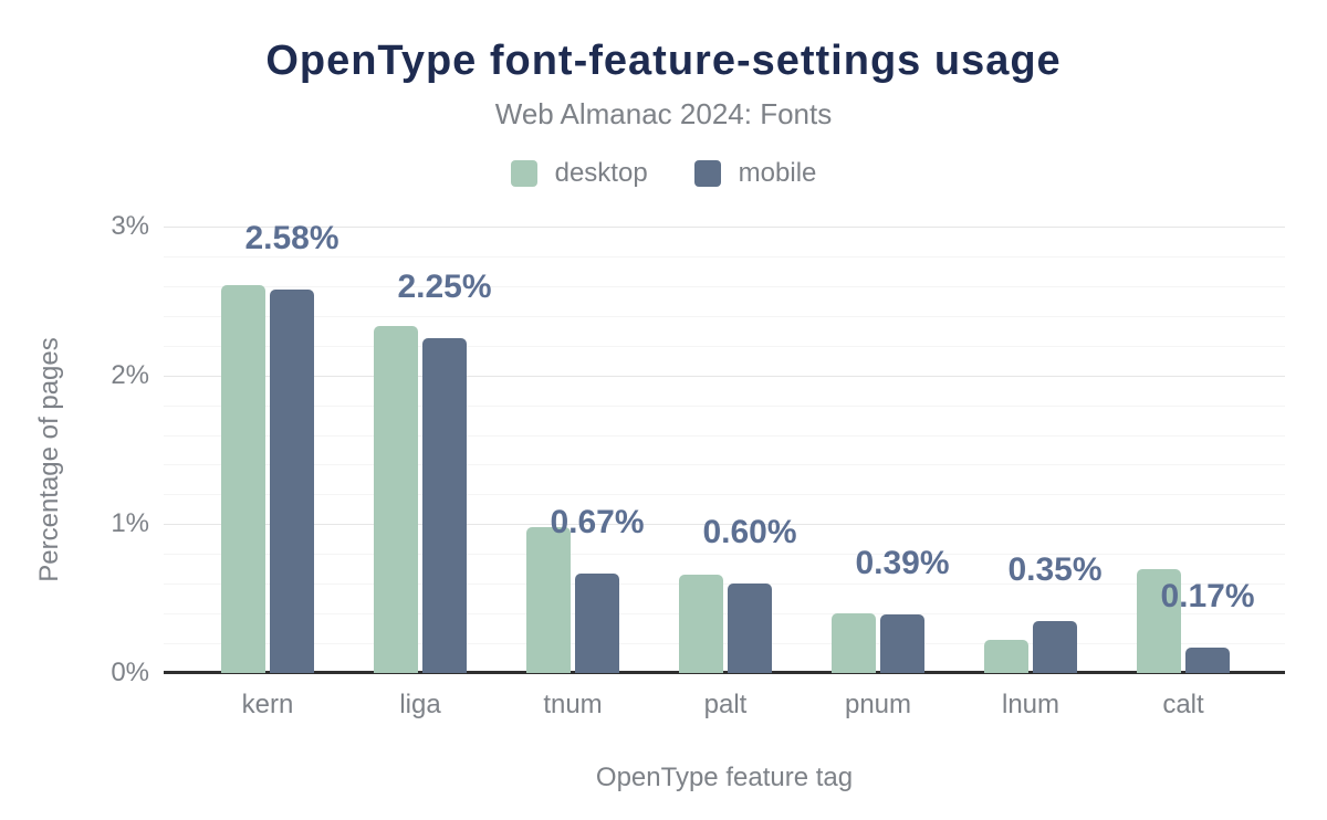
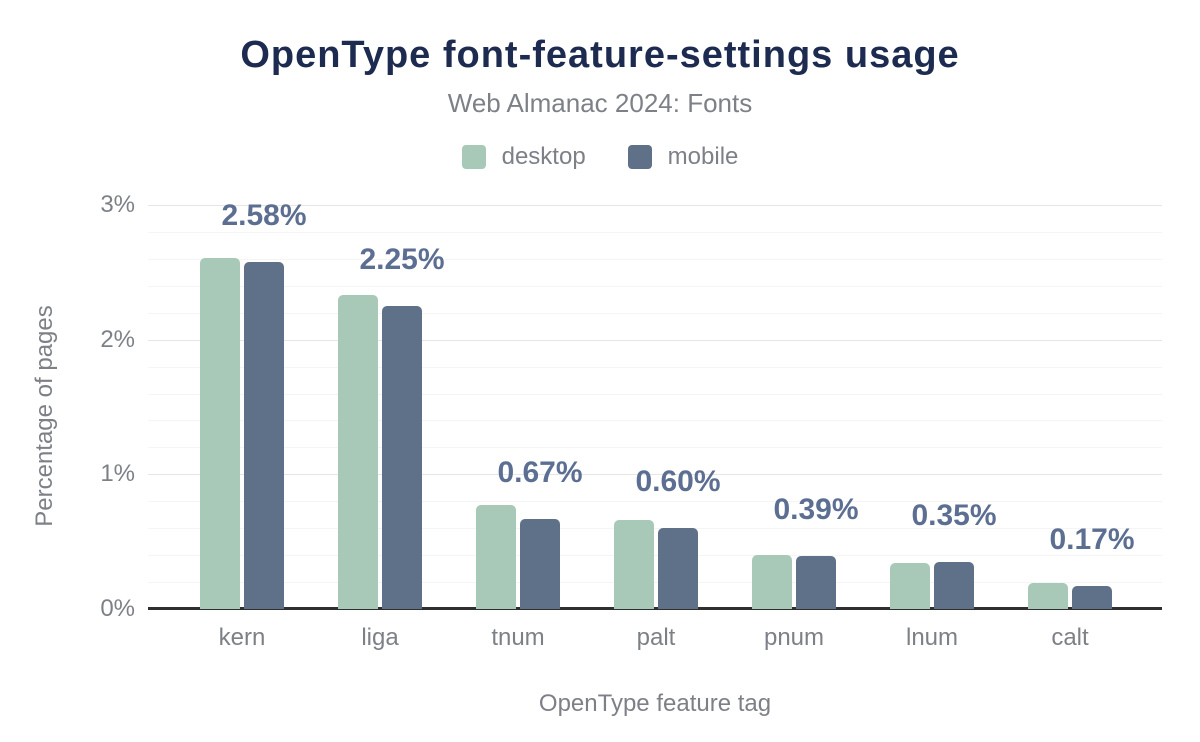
desktop/tnum: 0.98% -> 0.77%
desktop/lnum: 0.22% -> 0.34%
desktop/calt: 0.70% -> 0.19%
